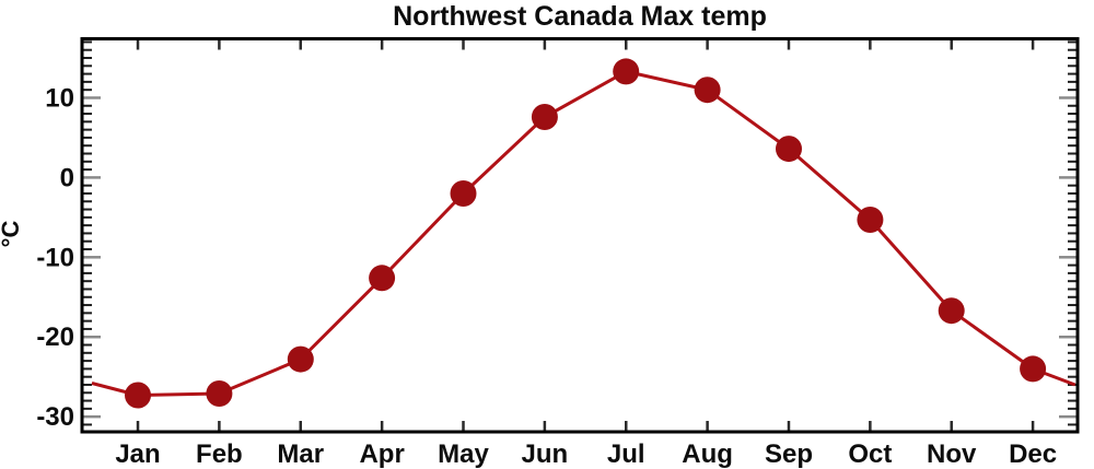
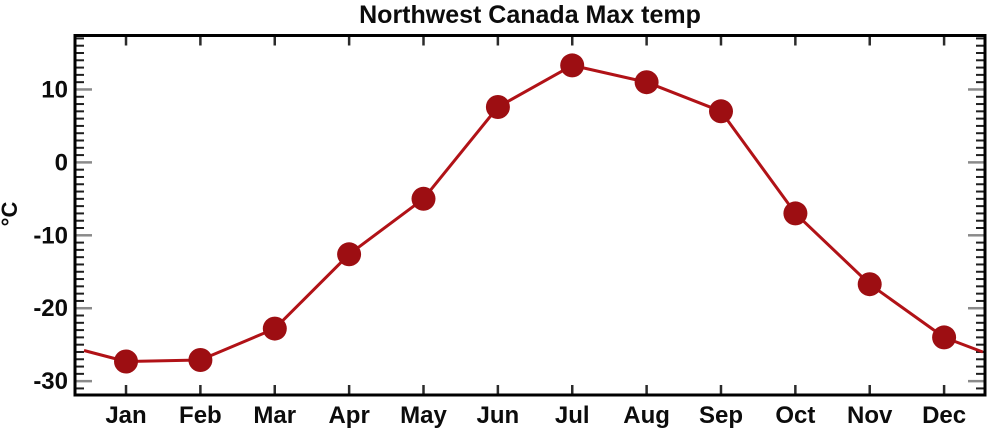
May: -2 -> -5
Sep: 4 -> 7
Oct: -5 -> -7
